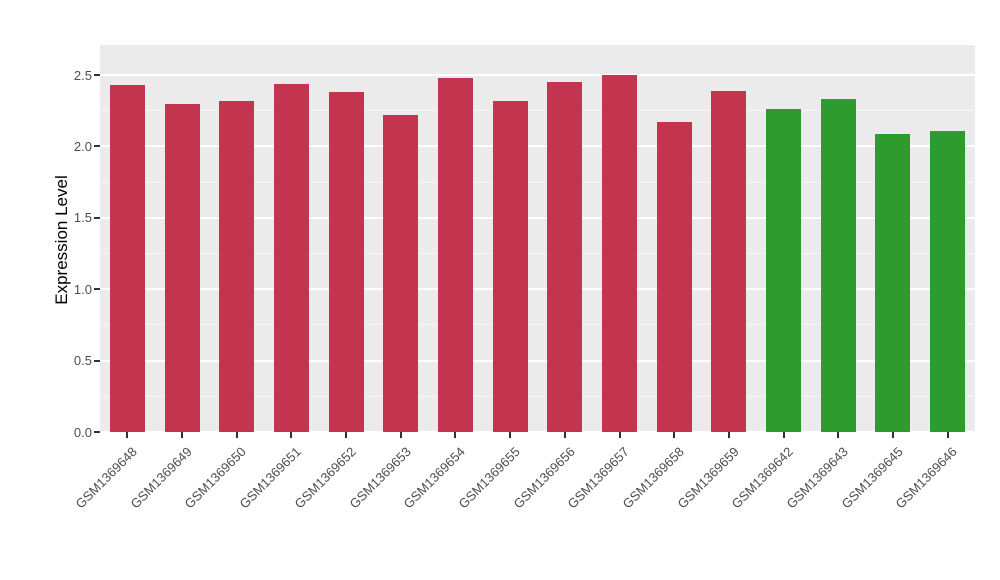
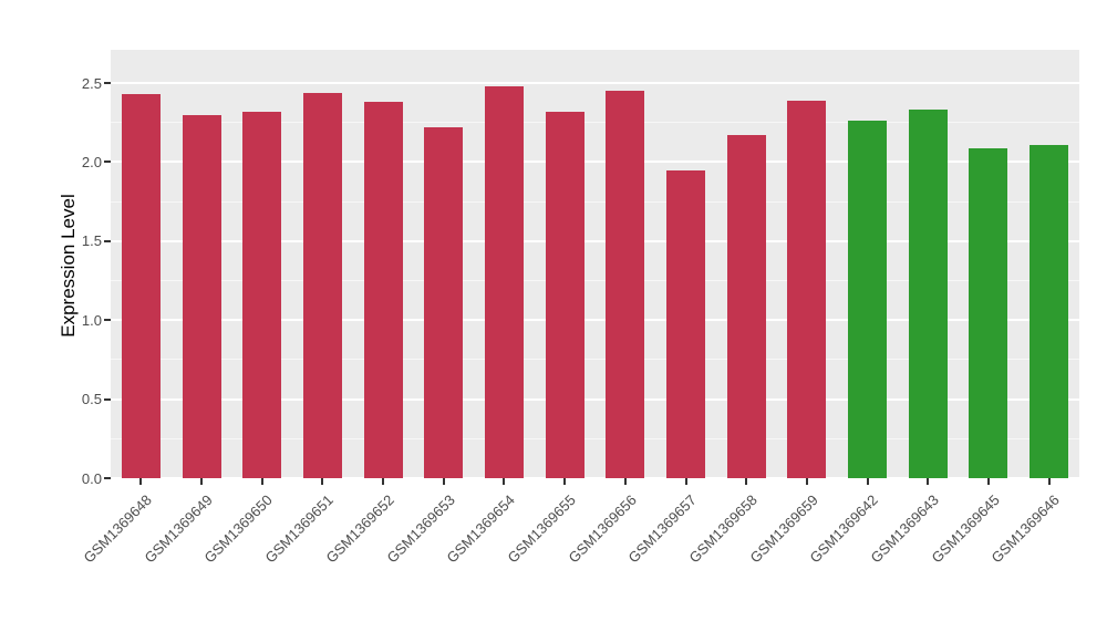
GSM1369657: 2.50 -> 1.95
